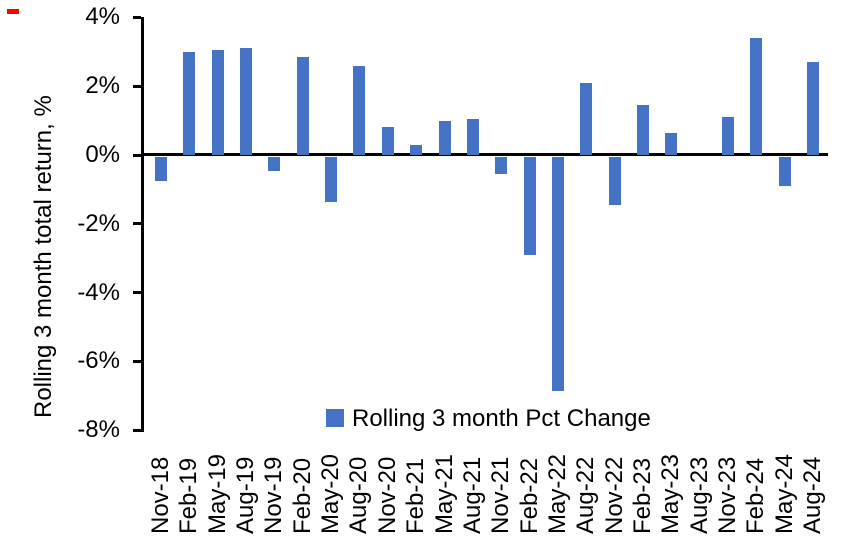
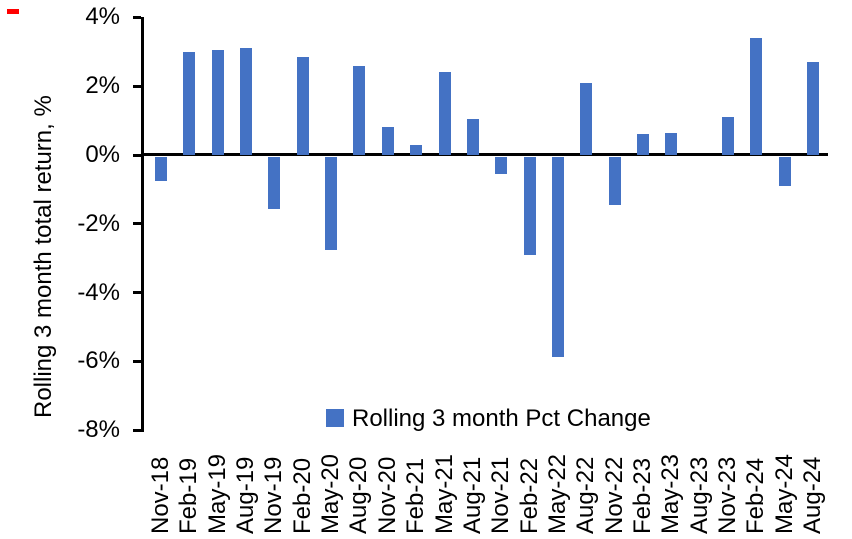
Nov-19: -0.4% -> -1.5%
May-20: -1.3% -> -2.7%
May-21: 1.0% -> 2.4%
May-22: -6.8% -> -5.8%
Feb-23: 1.4% -> 0.6%
